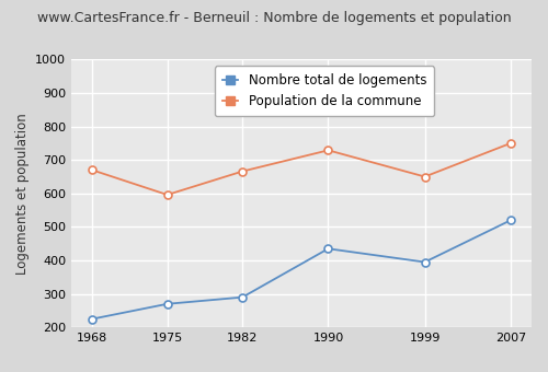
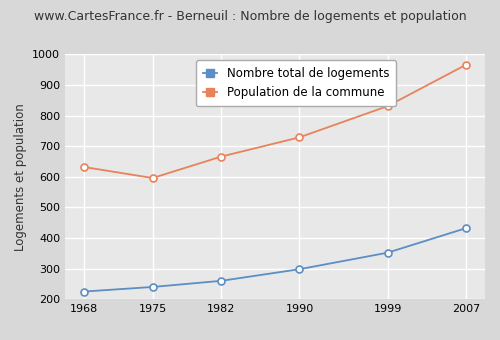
Population de la commune/1968: 670 -> 632
Nombre total de logements/1975: 270 -> 240
Nombre total de logements/1982: 290 -> 260
Nombre total de logements/1990: 435 -> 298
Nombre total de logements/1999: 395 -> 352
Population de la commune/1999: 650 -> 831
Nombre total de logements/2007: 520 -> 432
Population de la commune/2007: 750 -> 966
